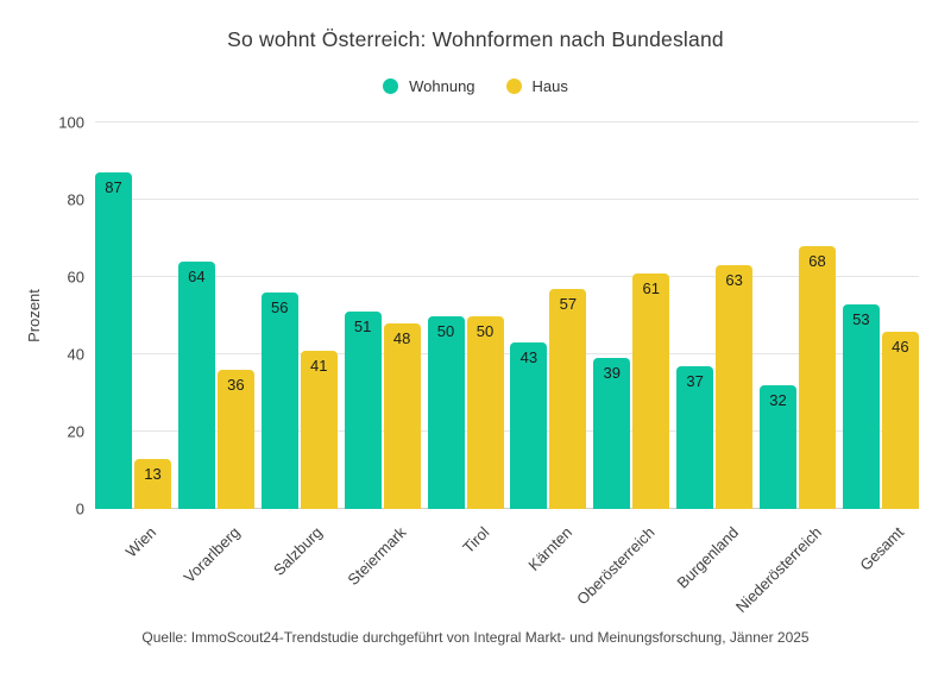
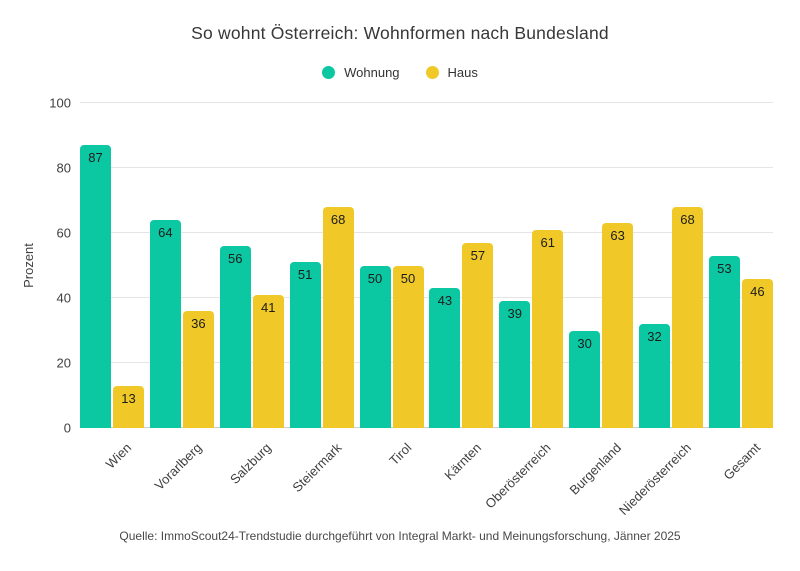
Haus/Steiermark: 48 -> 68
Wohnung/Burgenland: 37 -> 30
